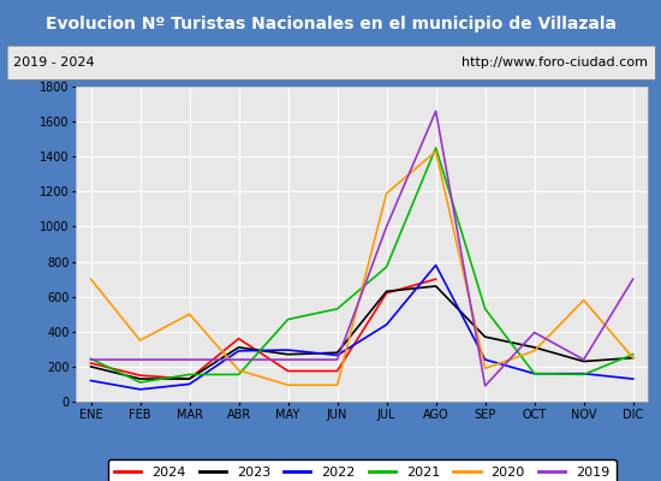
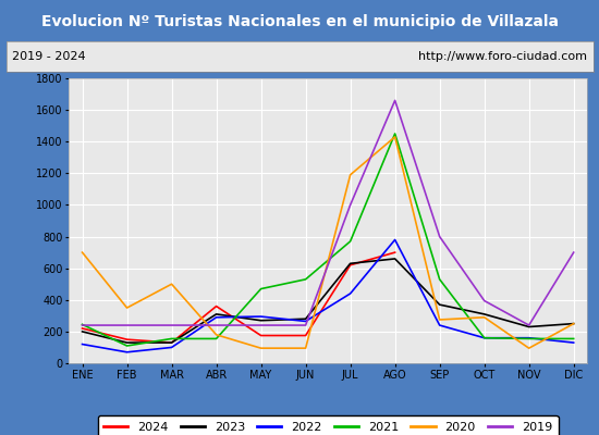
2020/SEP: 190 -> 280
2019/SEP: 90 -> 800
2020/NOV: 580 -> 100
2021/DIC: 270 -> 160
